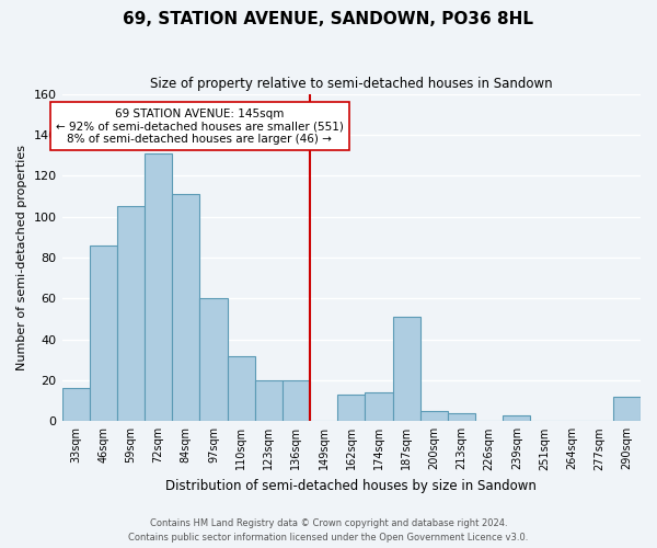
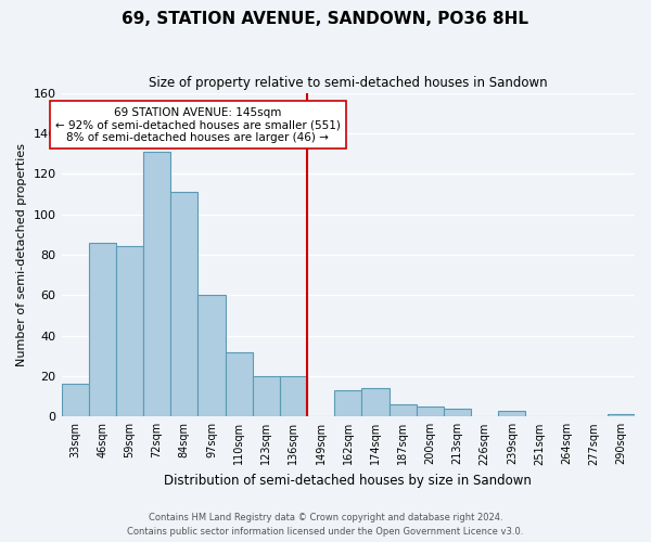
59sqm: 105 -> 84
187sqm: 51 -> 6
290sqm: 12 -> 1
